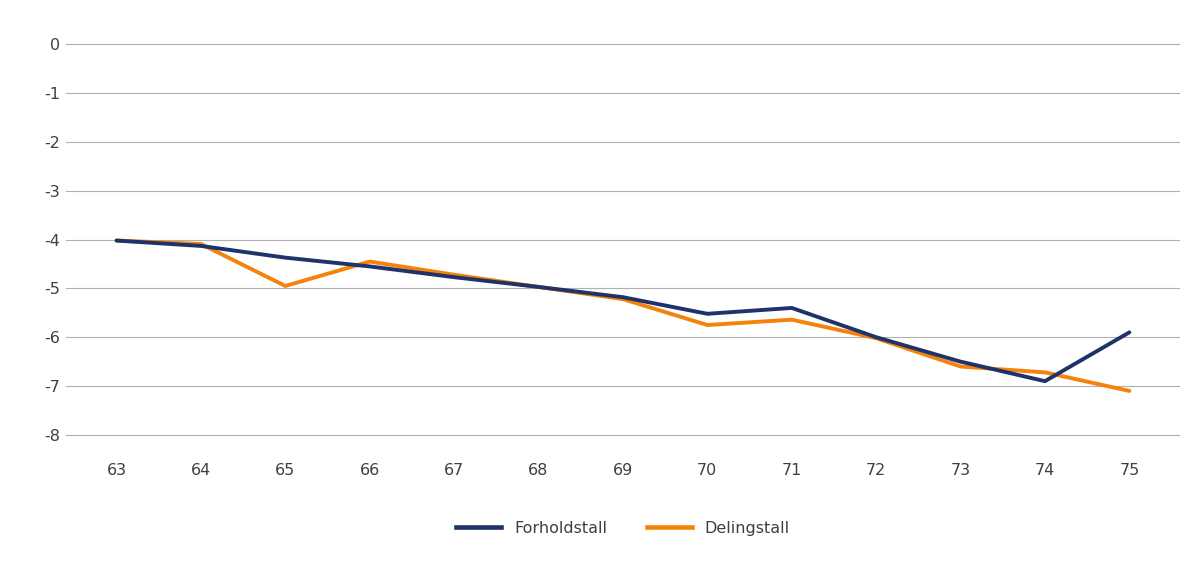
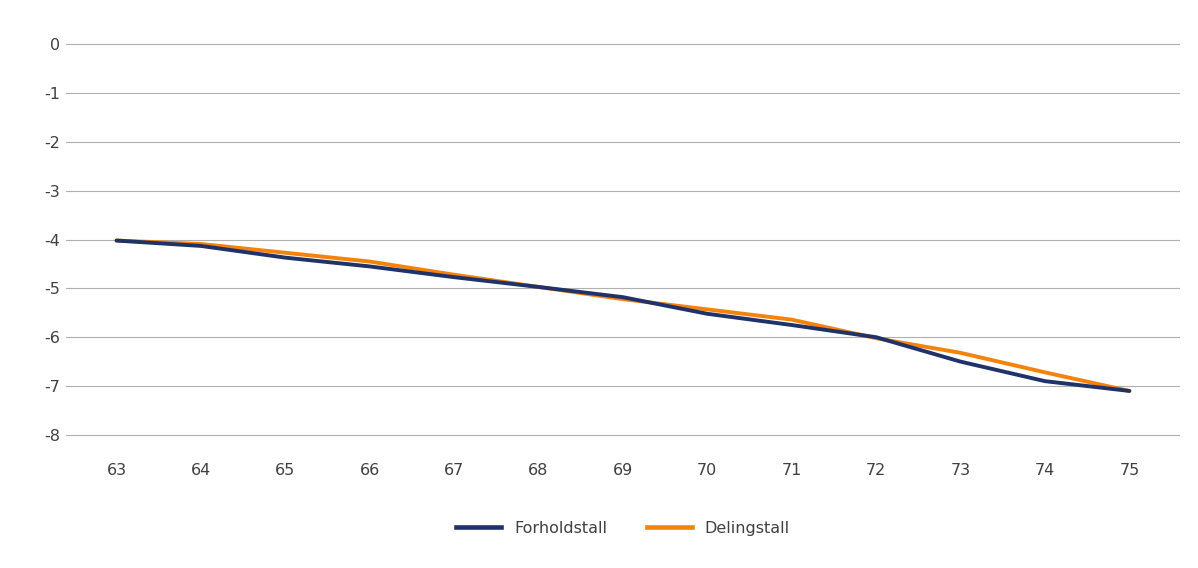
Delingstall/65: -4.95 -> -4.27
Delingstall/70: -5.75 -> -5.43
Forholdstall/71: -5.40 -> -5.75
Delingstall/73: -6.60 -> -6.32
Forholdstall/75: -5.90 -> -7.10
